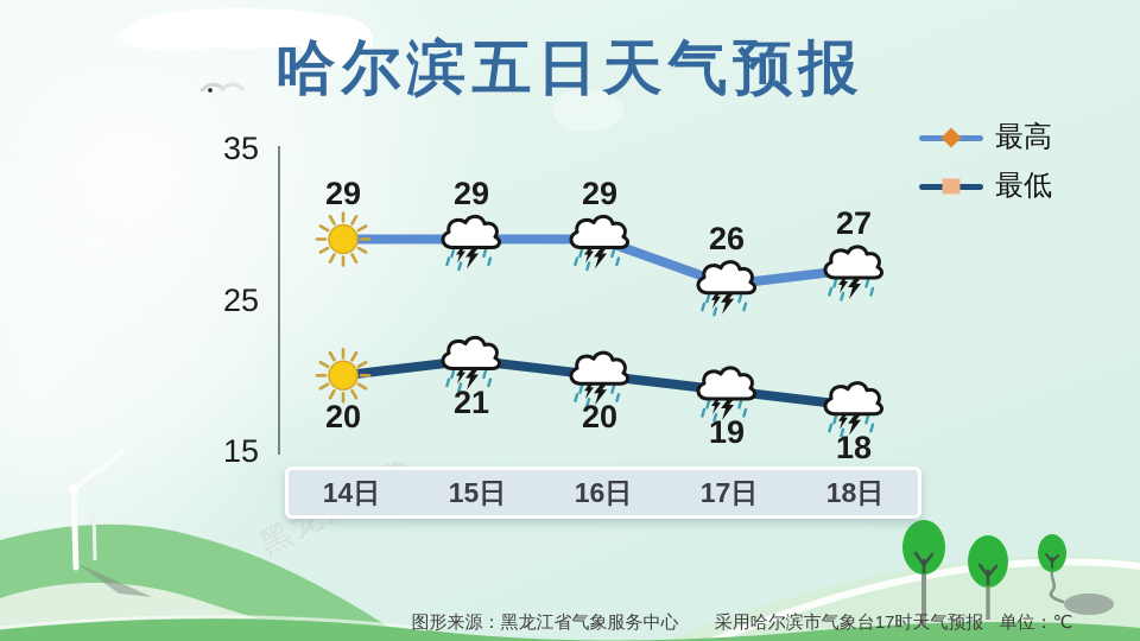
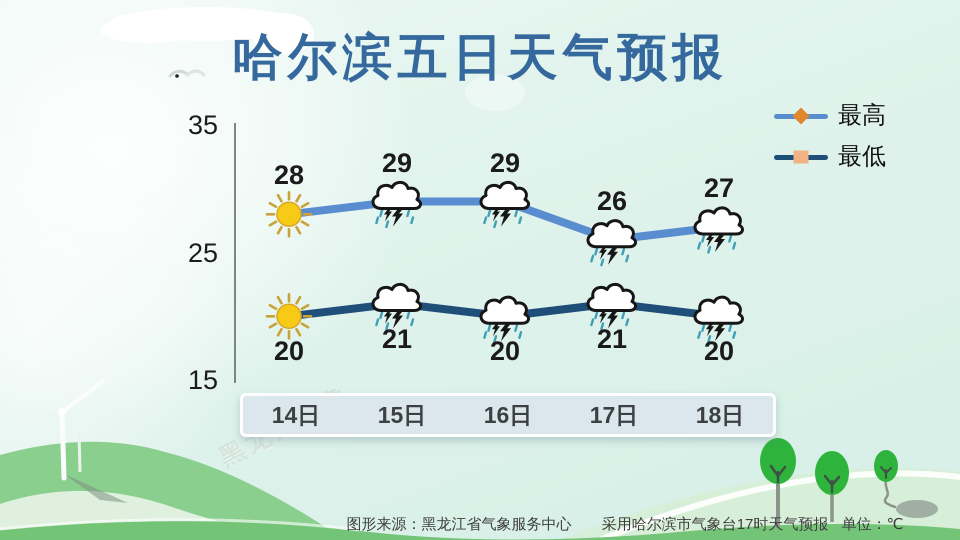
最高/14日: 29 -> 28
最低/17日: 19 -> 21
最低/18日: 18 -> 20
